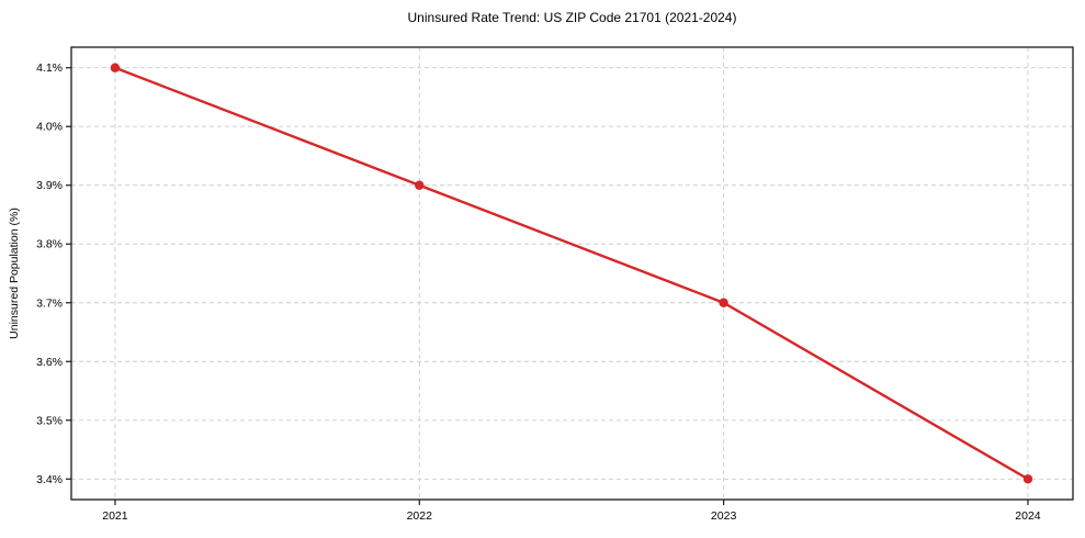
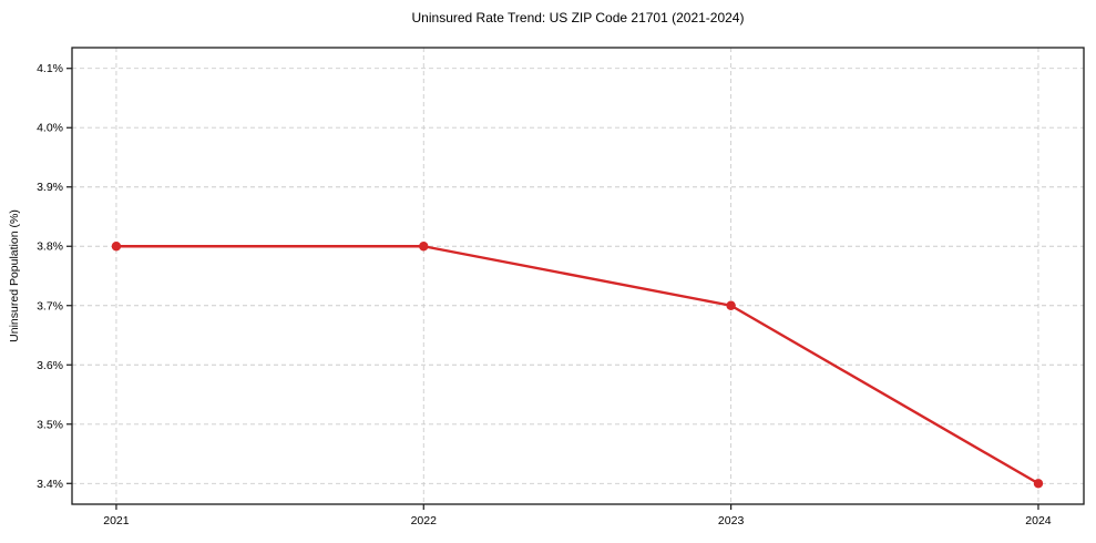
2021: 4.1% -> 3.8%
2022: 3.9% -> 3.8%
